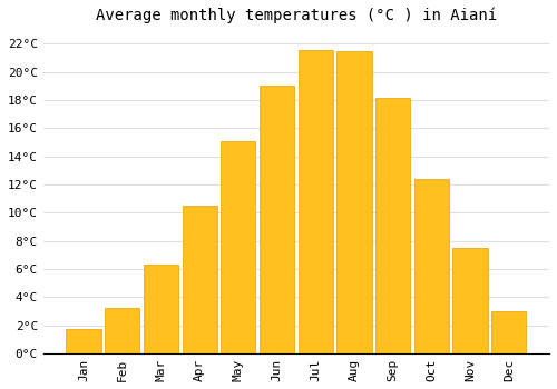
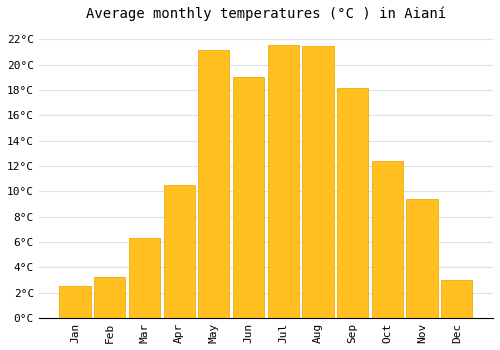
Jan: 1.7°C -> 2.5°C
May: 15.1°C -> 21.2°C
Nov: 7.5°C -> 9.4°C
